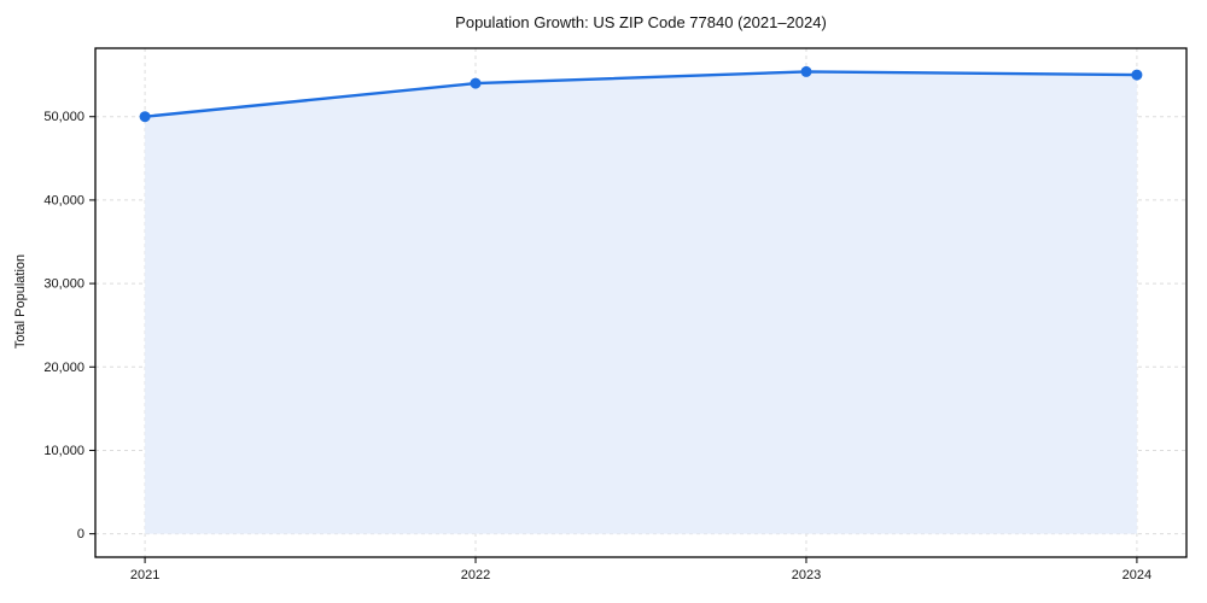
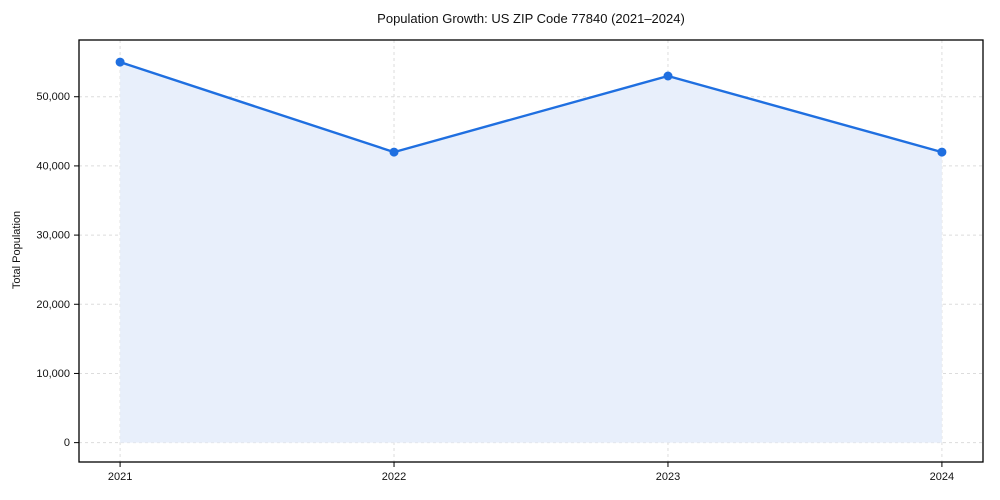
2021: 50000 -> 55000
2022: 54000 -> 42000
2023: 55000 -> 53000
2024: 55000 -> 42000
